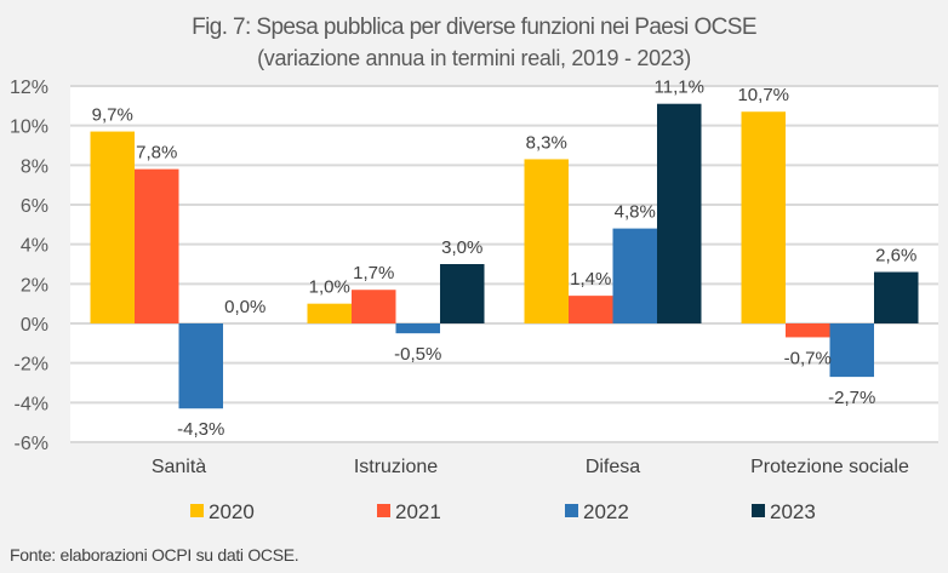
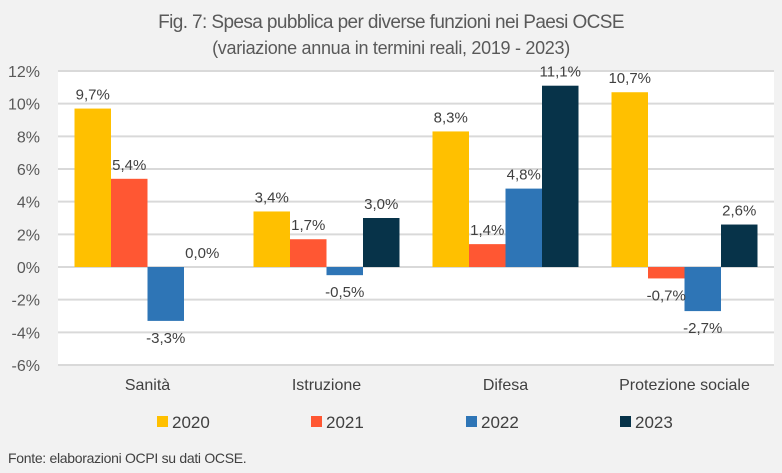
2021/Sanità: 7,8% -> 5,4%
2022/Sanità: -4,3% -> -3,3%
2020/Istruzione: 1,0% -> 3,4%
